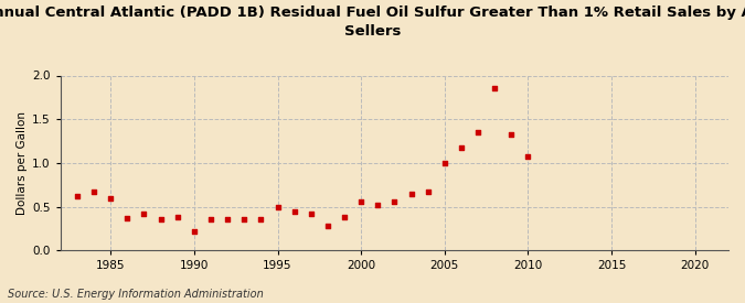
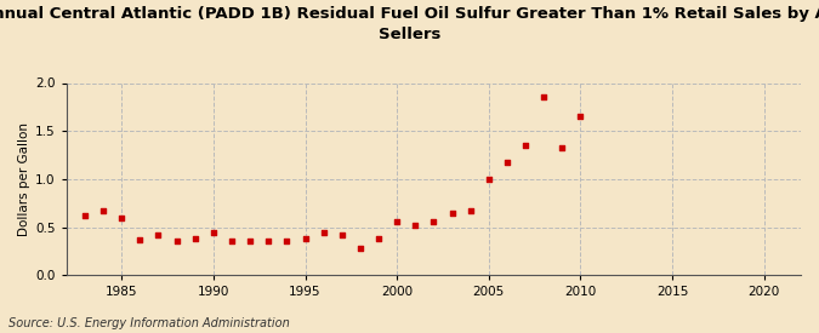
1990: 0.22 -> 0.44
1995: 0.50 -> 0.38
2010: 1.08 -> 1.65
